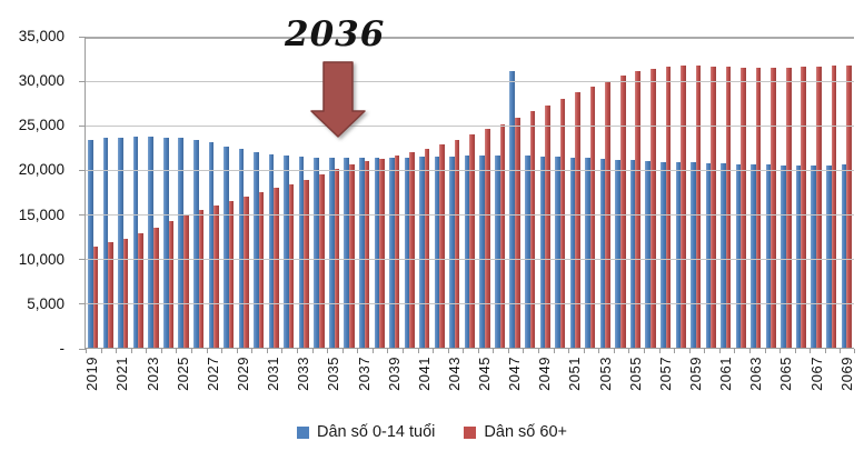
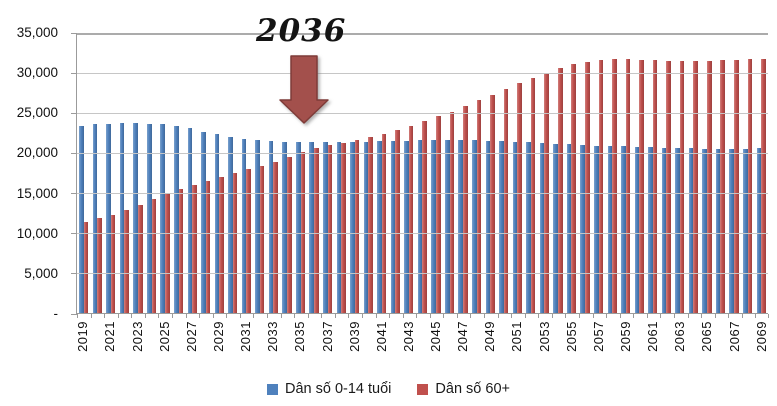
Dân số 0-14 tuổi/2047: 31000 -> 22000
